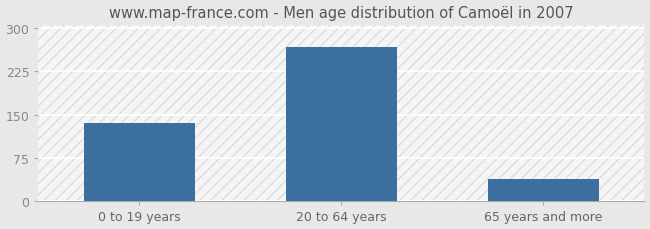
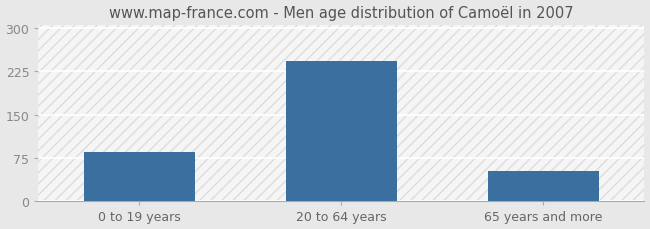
0 to 19 years: 136 -> 85
20 to 64 years: 266 -> 243
65 years and more: 38 -> 52
